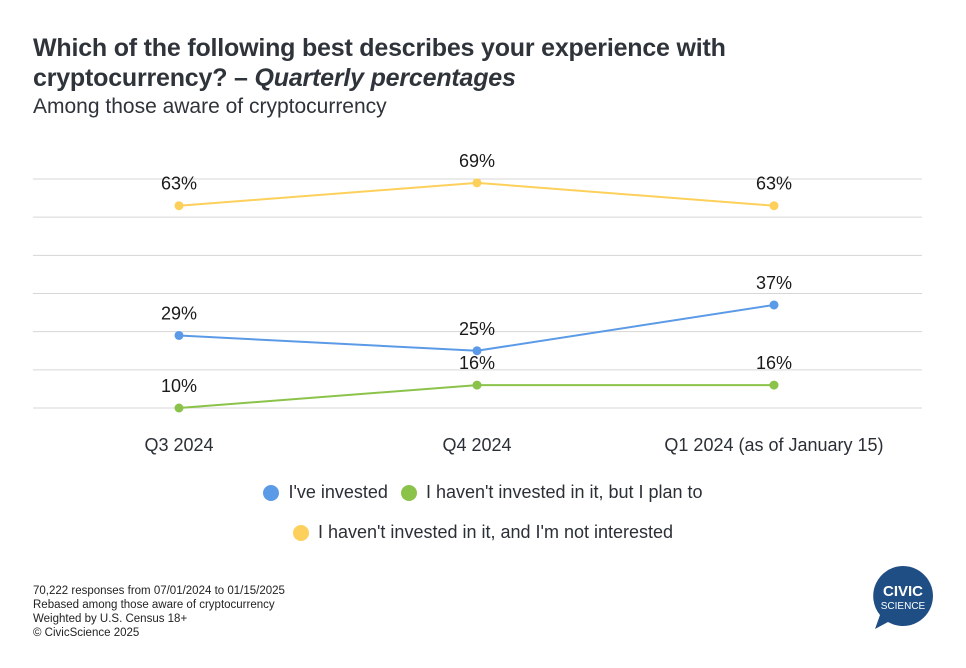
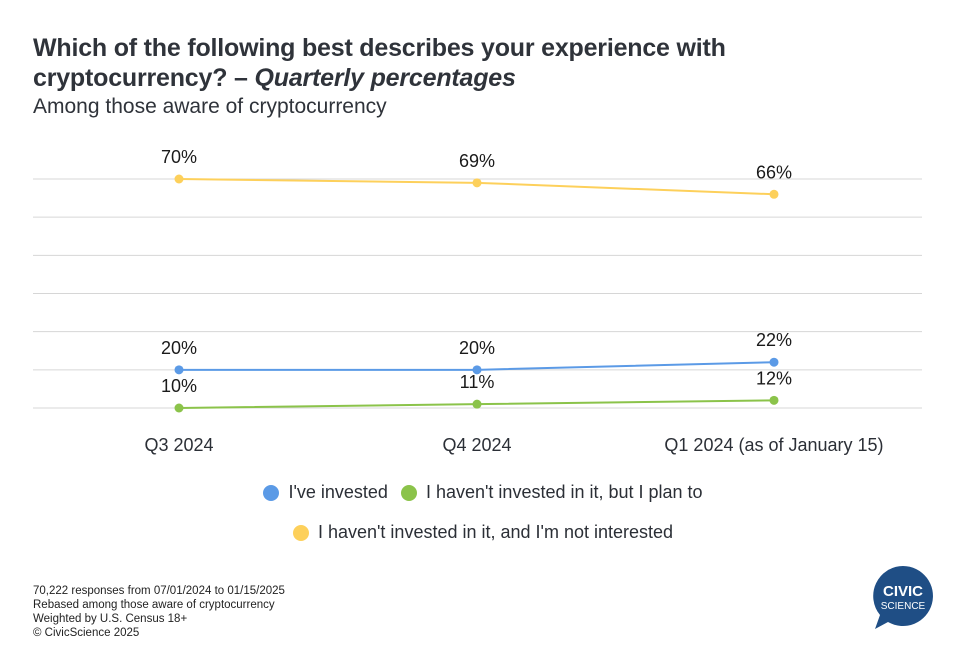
I've invested/Q3 2024: 29% -> 20%
I haven't invested in it, and I'm not interested/Q3 2024: 63% -> 70%
I've invested/Q4 2024: 25% -> 20%
I haven't invested in it, but I plan to/Q4 2024: 16% -> 11%
I've invested/Q1 2024 (as of January 15): 37% -> 22%
I haven't invested in it, but I plan to/Q1 2024 (as of January 15): 16% -> 12%
I haven't invested in it, and I'm not interested/Q1 2024 (as of January 15): 63% -> 66%
